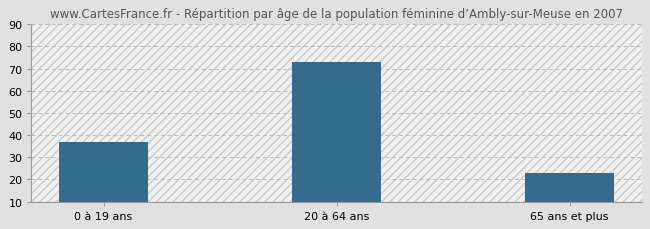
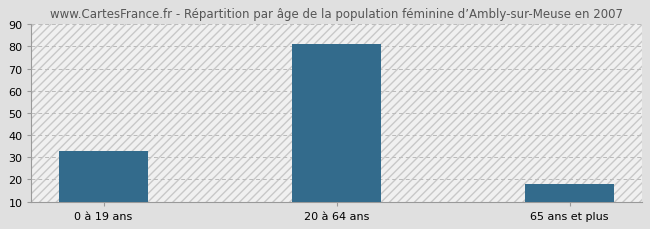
0 à 19 ans: 37 -> 33
20 à 64 ans: 73 -> 81
65 ans et plus: 23 -> 18
